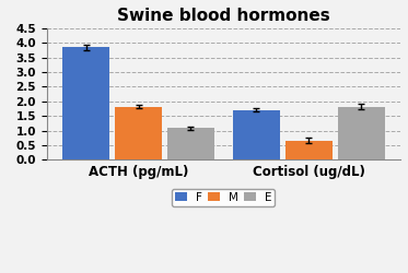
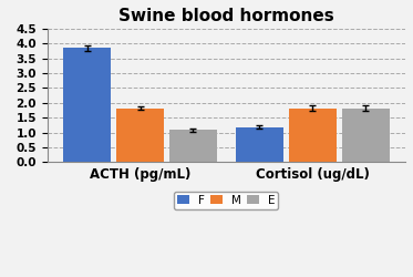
F/Cortisol (ug/dL): 1.70 -> 1.18
M/Cortisol (ug/dL): 0.65 -> 1.82
